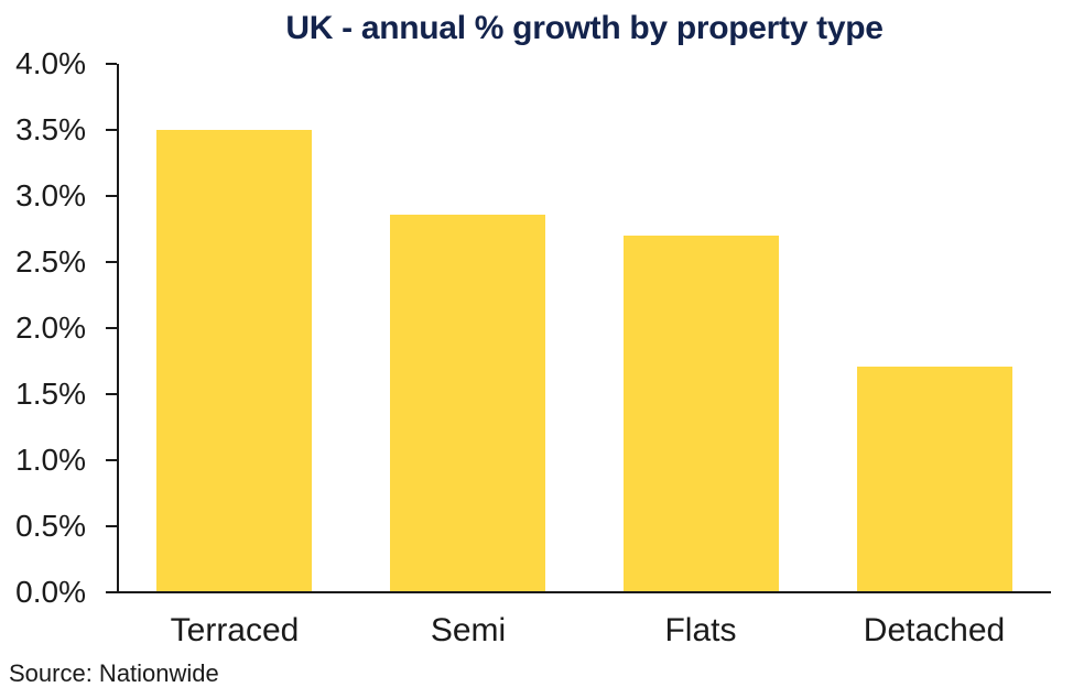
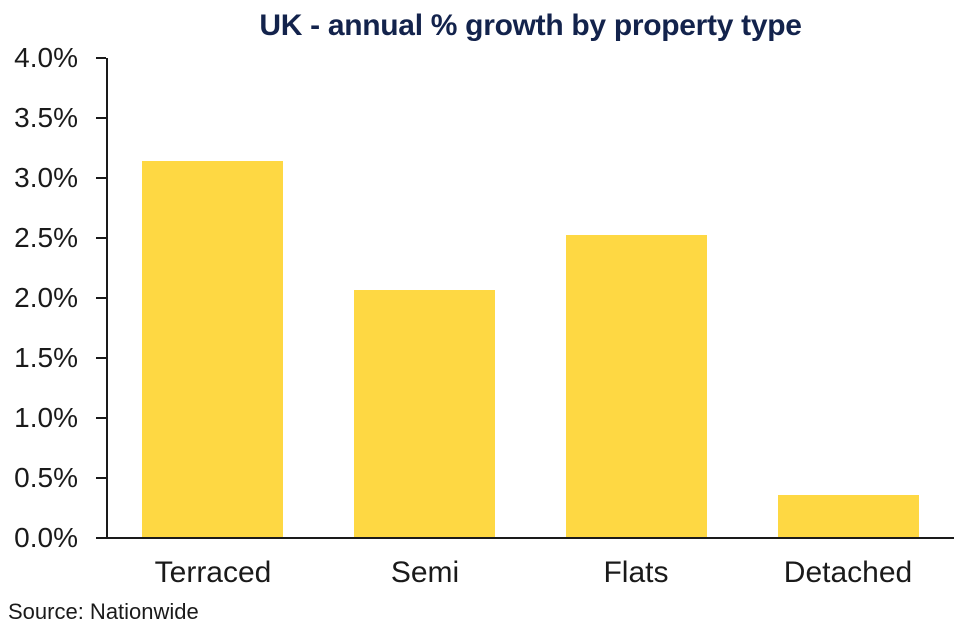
Terraced: 3.49% -> 3.13%
Semi: 2.85% -> 2.06%
Flats: 2.69% -> 2.52%
Detached: 1.70% -> 0.35%
